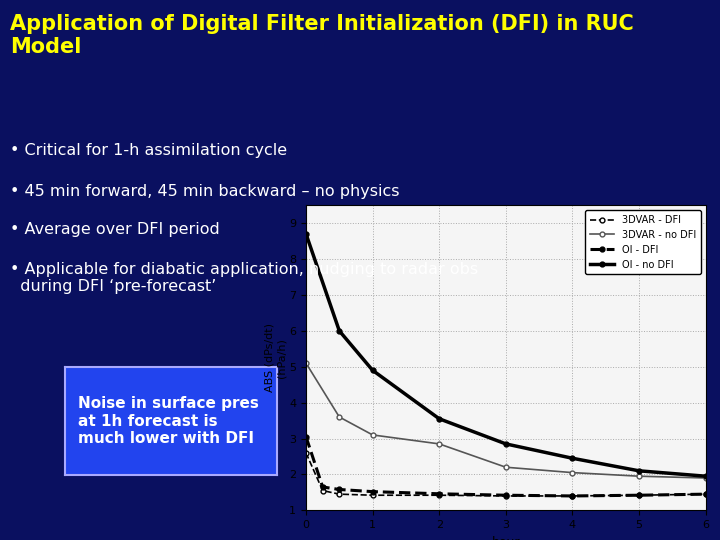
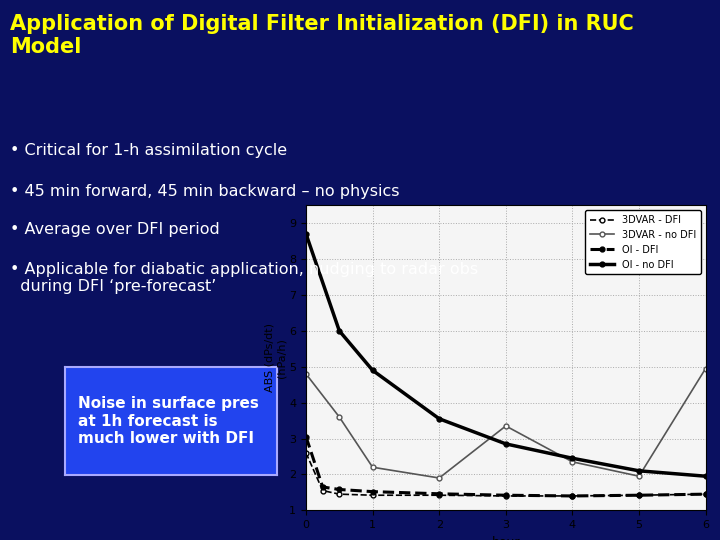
3DVAR - no DFI/0: 5.10 -> 4.80
3DVAR - no DFI/1: 3.10 -> 2.20
3DVAR - no DFI/2: 2.85 -> 1.90
3DVAR - no DFI/3: 2.20 -> 3.35
3DVAR - no DFI/4: 2.05 -> 2.35
3DVAR - no DFI/6: 1.90 -> 4.95
